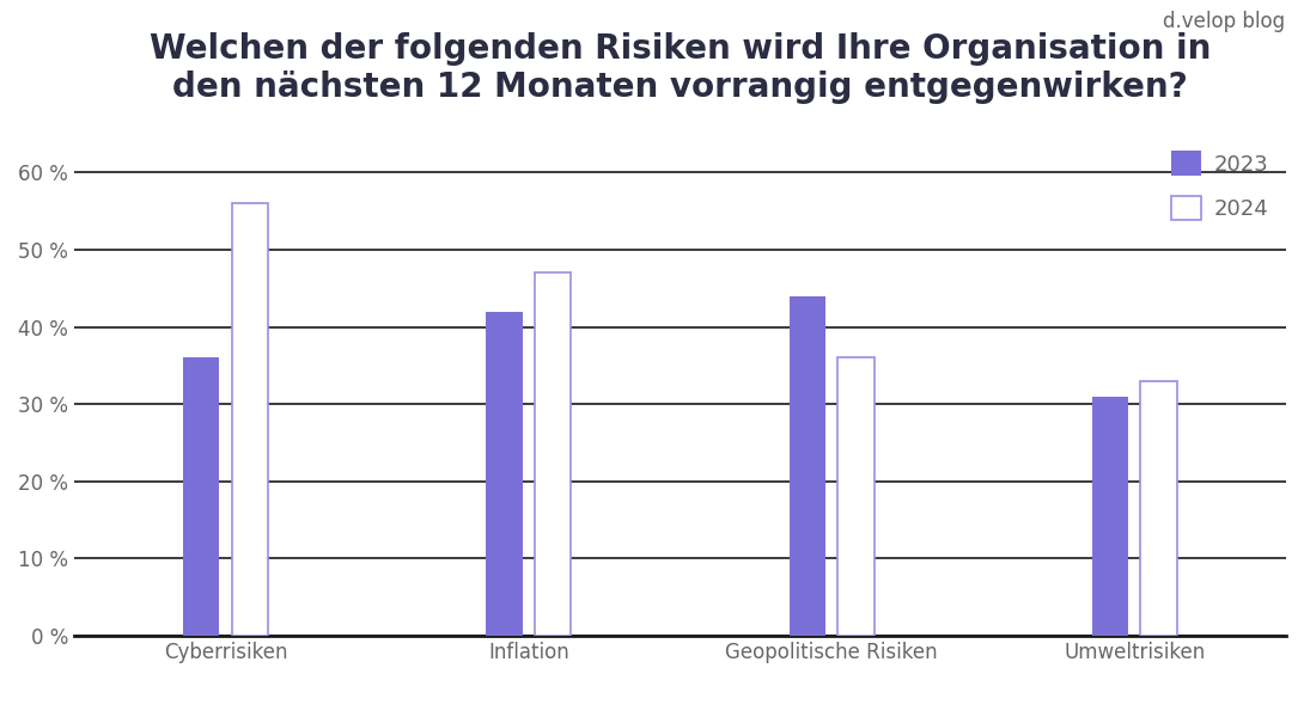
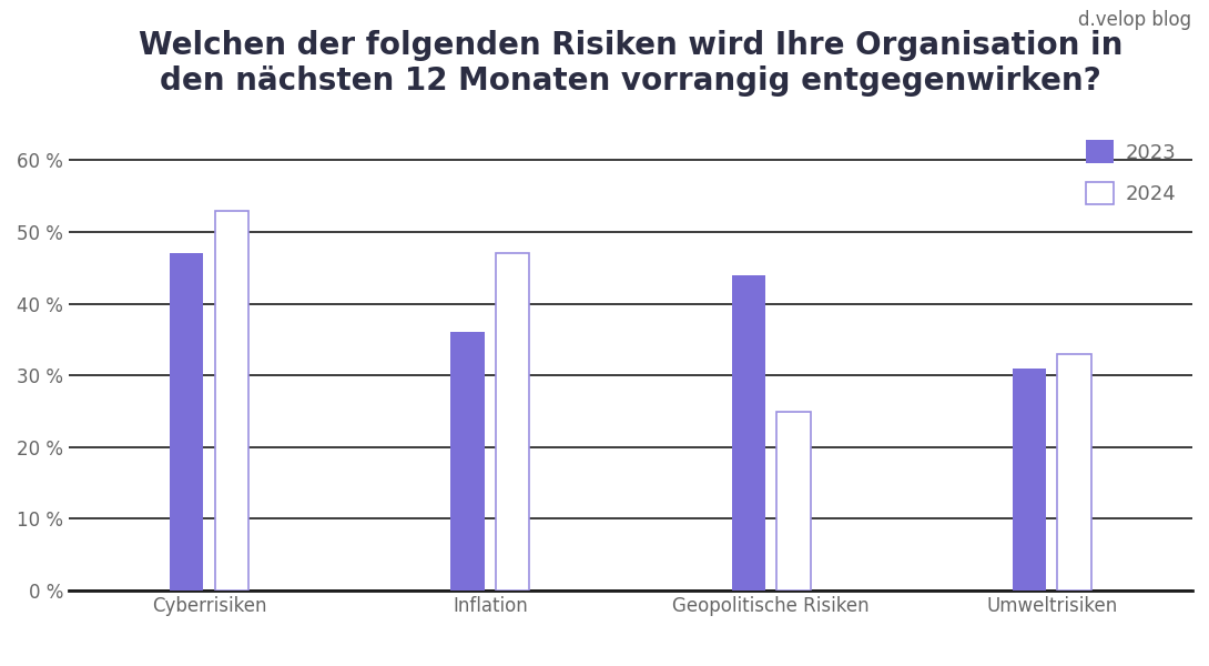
2023/Cyberrisiken: 36 % -> 47 %
2024/Cyberrisiken: 56 % -> 53 %
2023/Inflation: 42 % -> 36 %
2024/Geopolitische Risiken: 36 % -> 25 %
